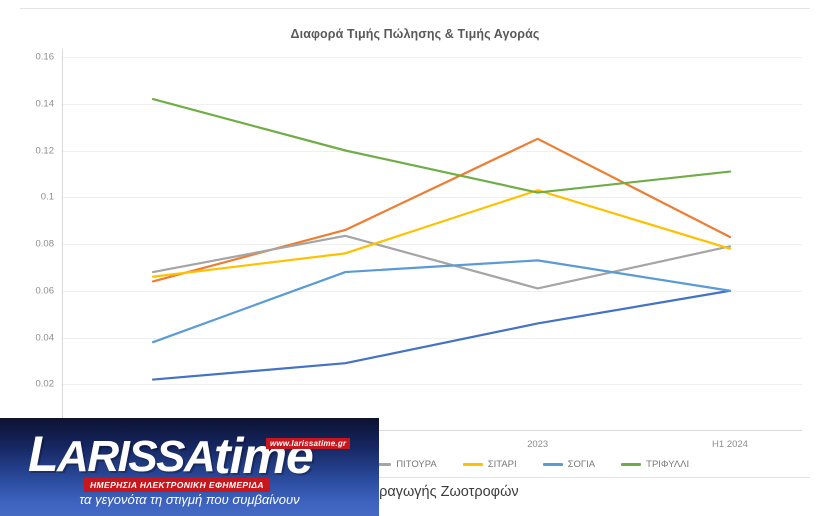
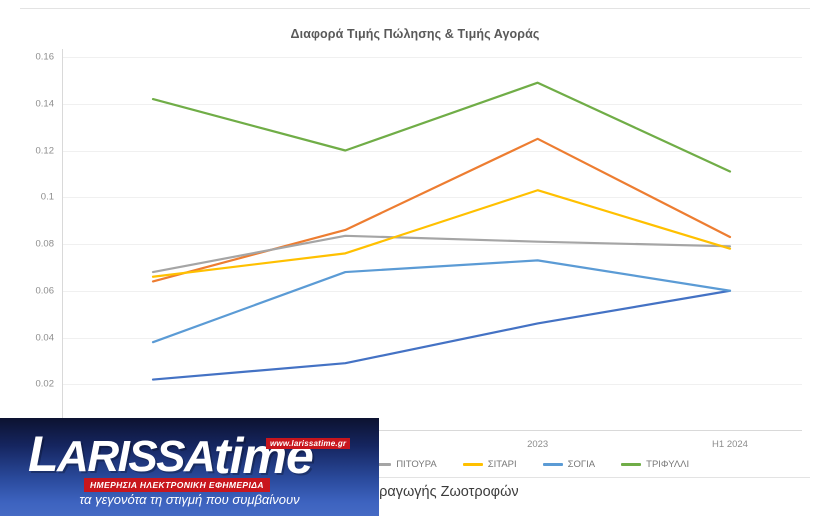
ΠΙΤΟΥΡΑ/2023: 0.061 -> 0.081
ΤΡΙΦΥΛΛΙ/2023: 0.102 -> 0.149
